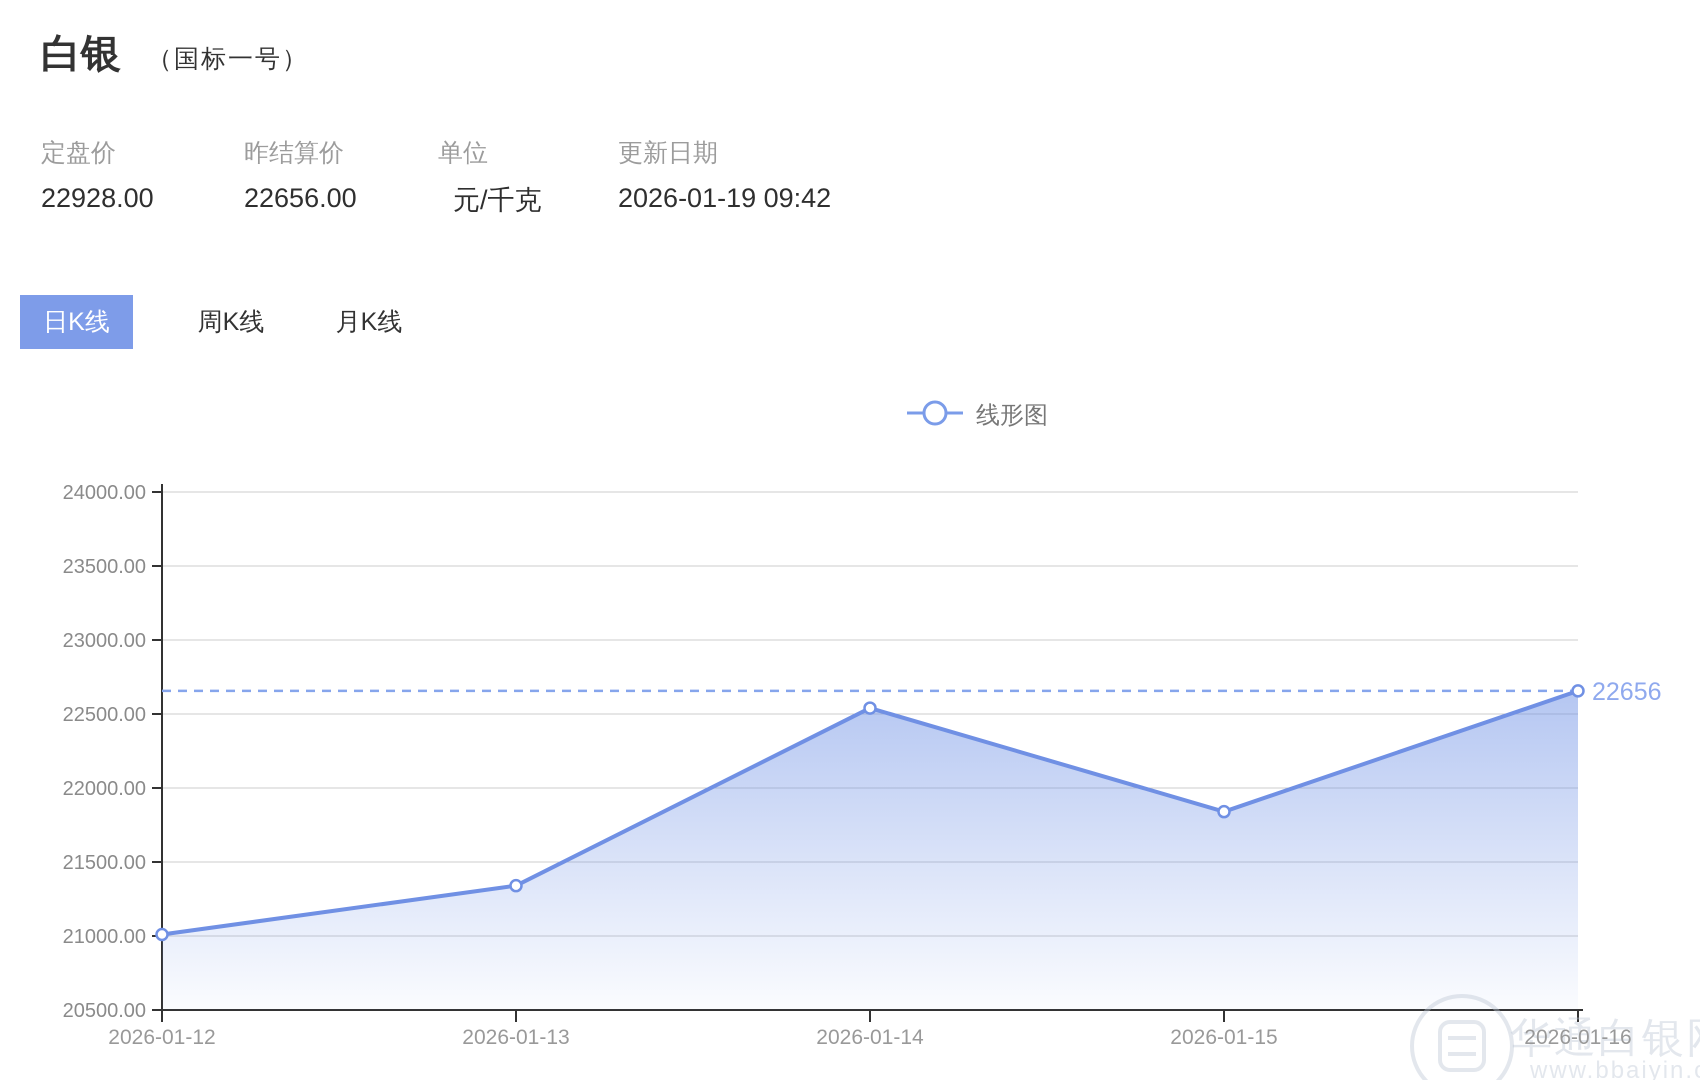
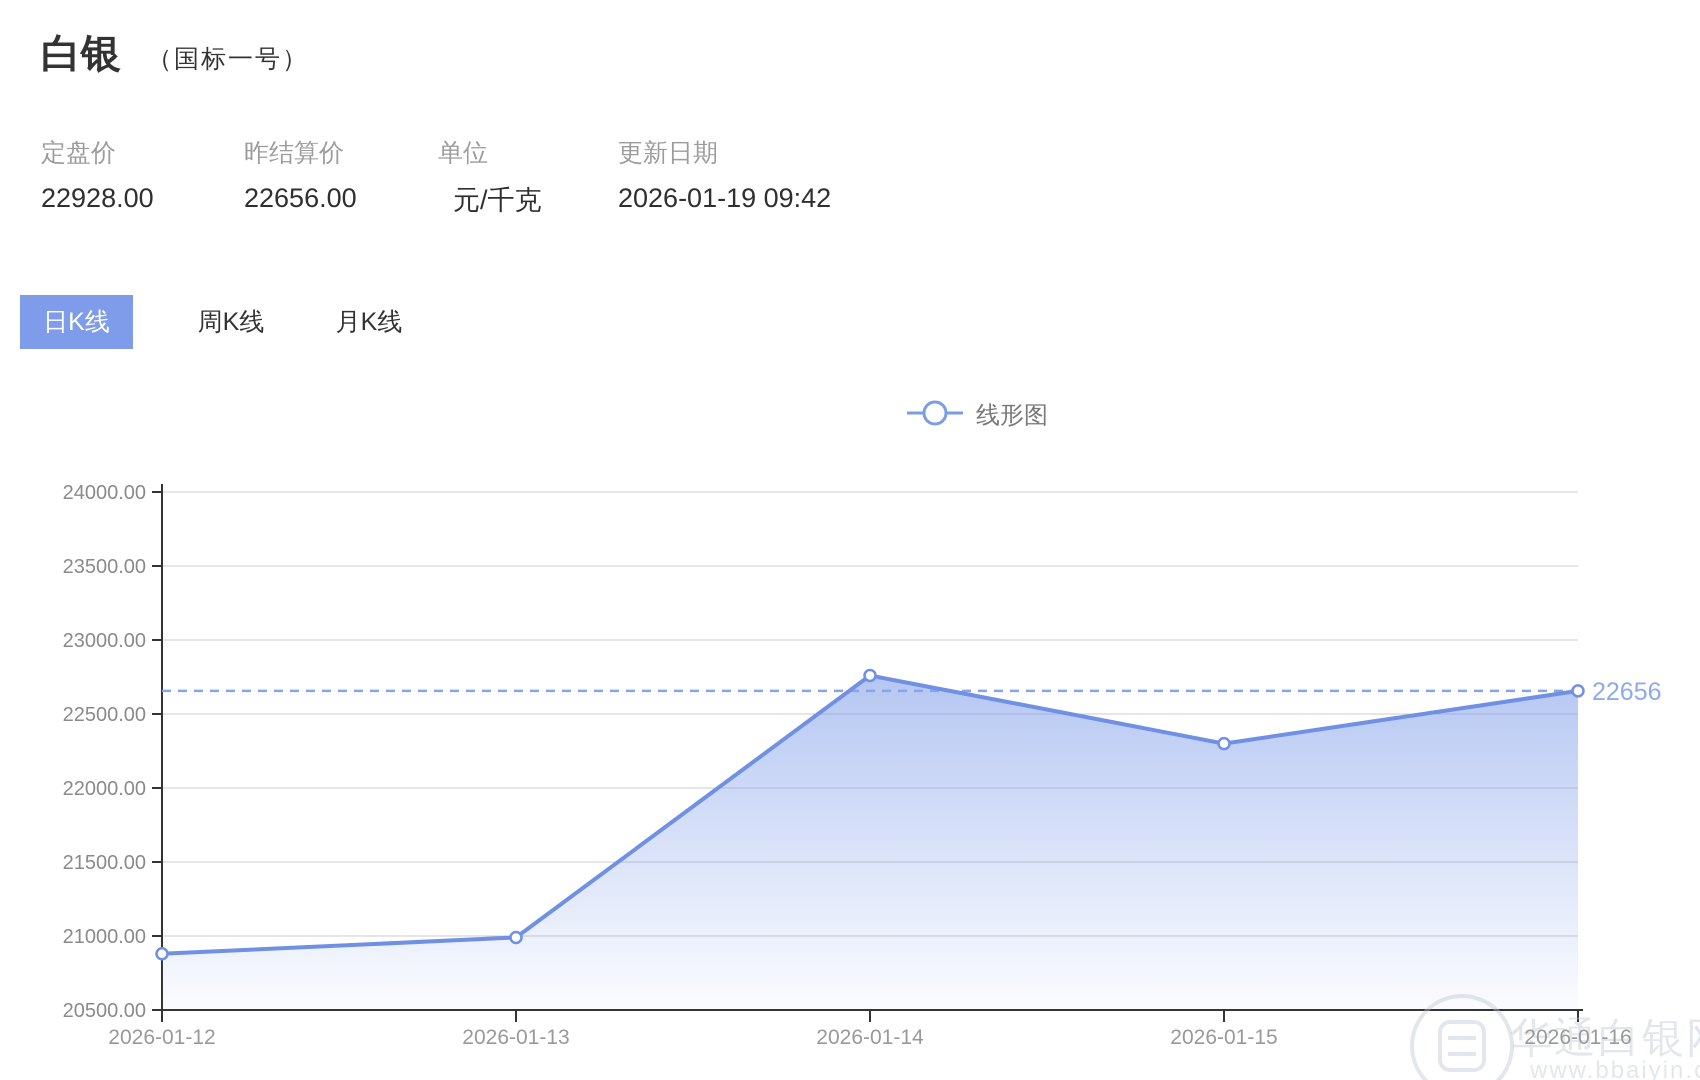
2026-01-12: 21010 -> 20880
2026-01-13: 21340 -> 20990
2026-01-14: 22540 -> 22760
2026-01-15: 21840 -> 22300
